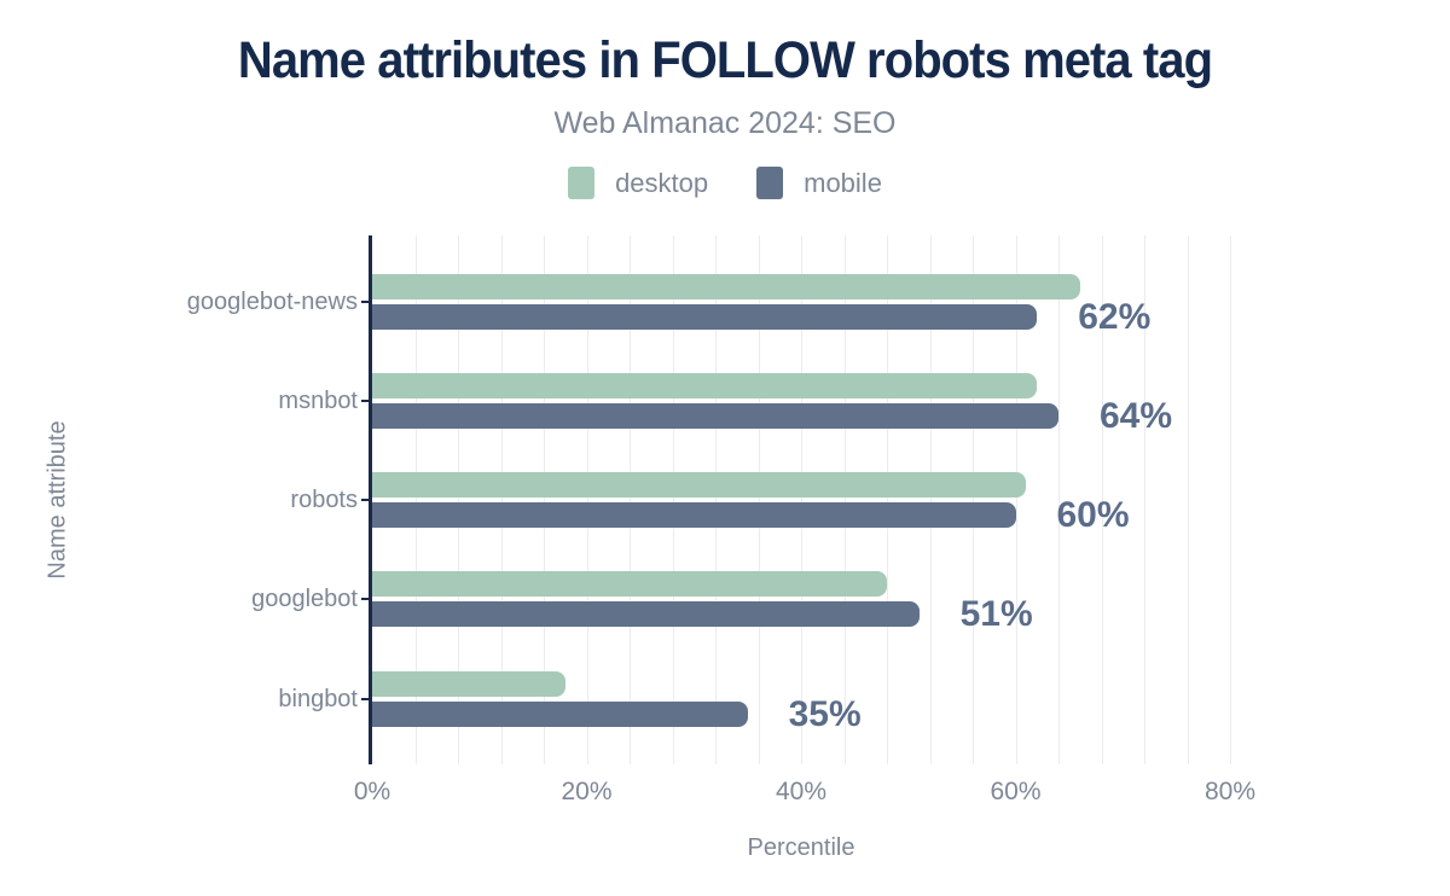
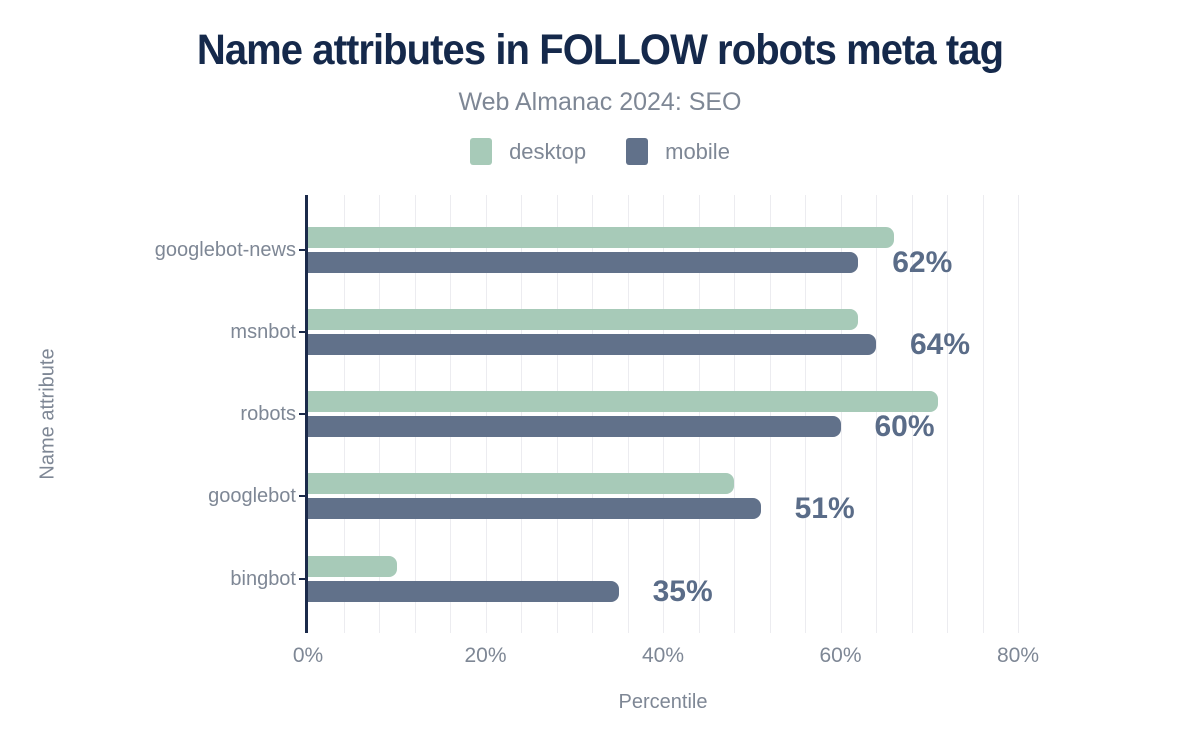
desktop/robots: 61% -> 71%
desktop/bingbot: 18% -> 10%
